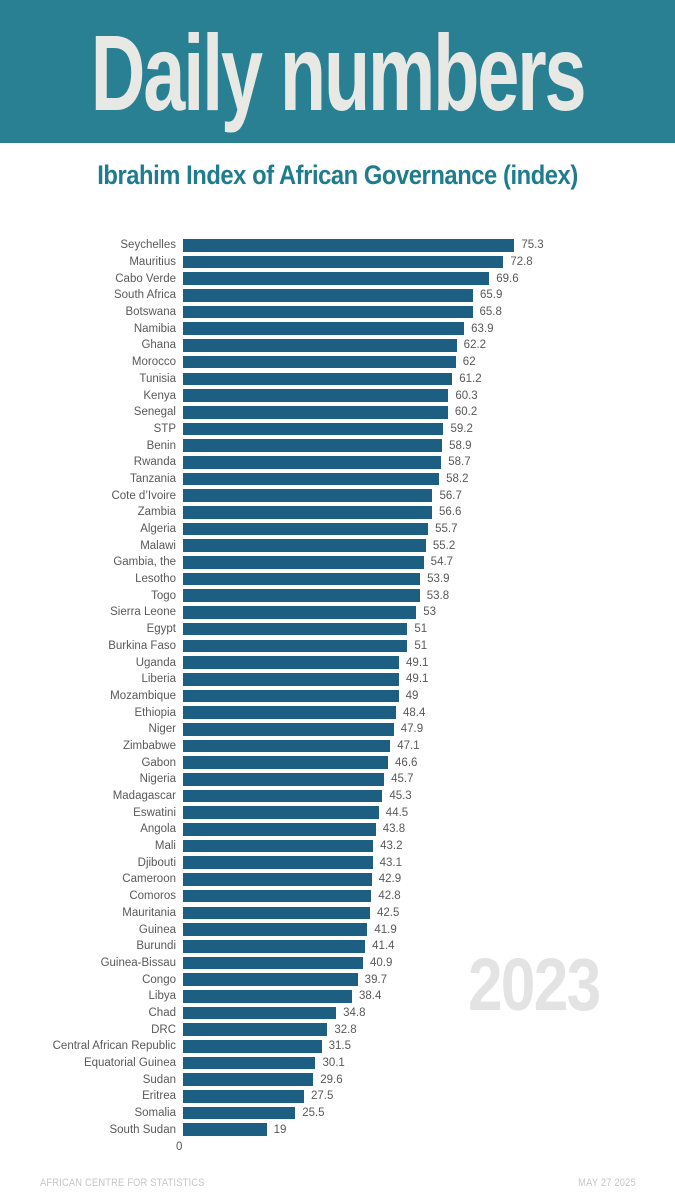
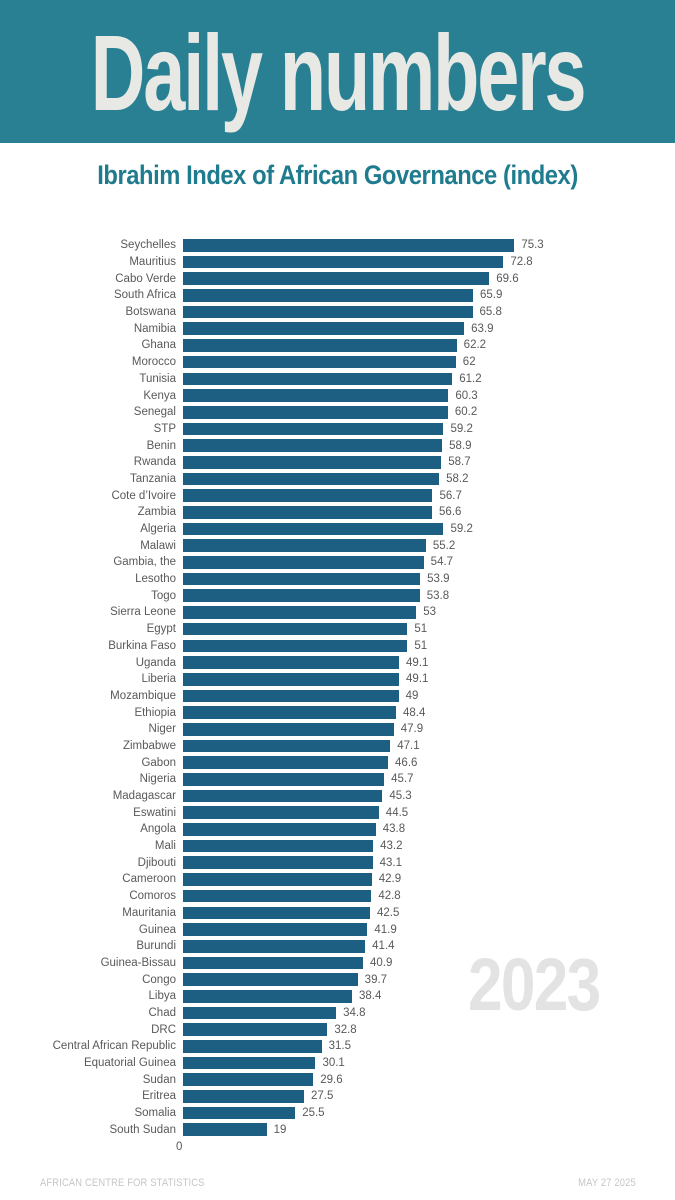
Algeria: 55.7 -> 59.2
